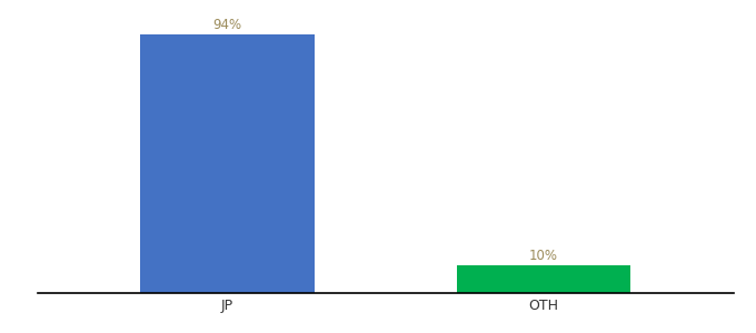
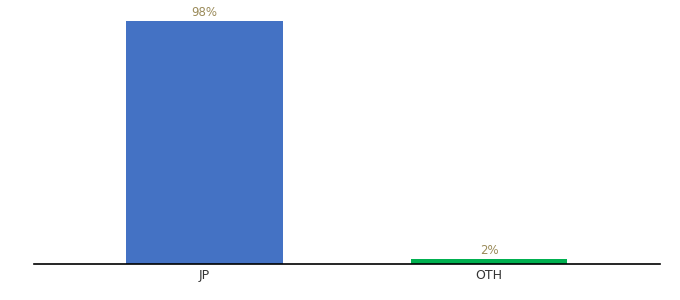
JP: 94% -> 98%
OTH: 10% -> 2%
